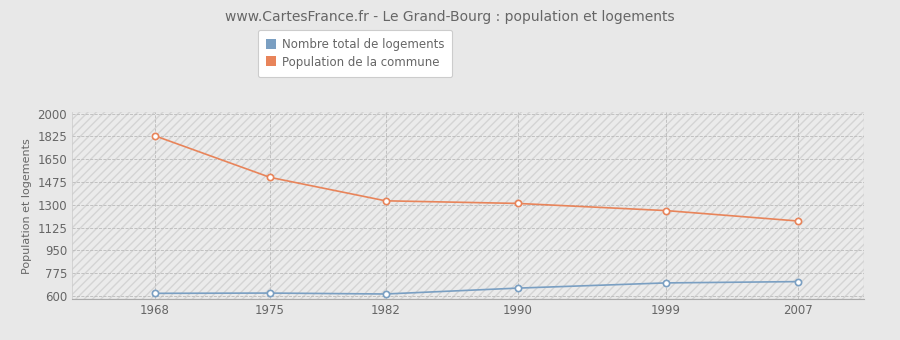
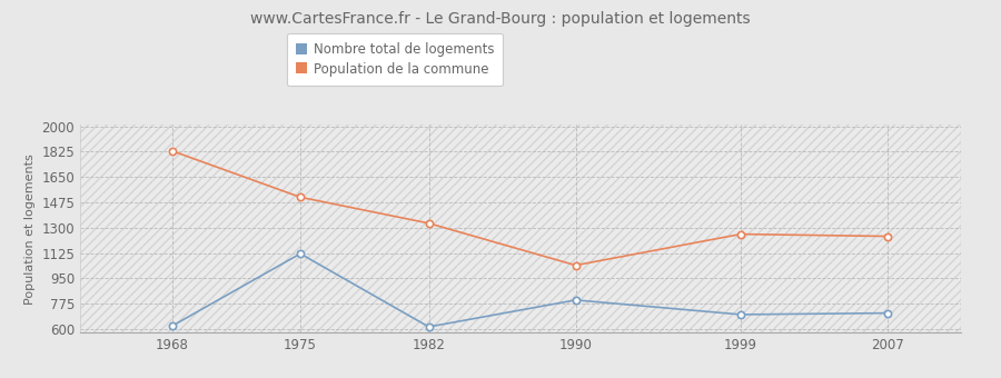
Nombre total de logements/1975: 620 -> 1120
Nombre total de logements/1990: 660 -> 800
Population de la commune/1990: 1310 -> 1040
Population de la commune/2007: 1180 -> 1240
